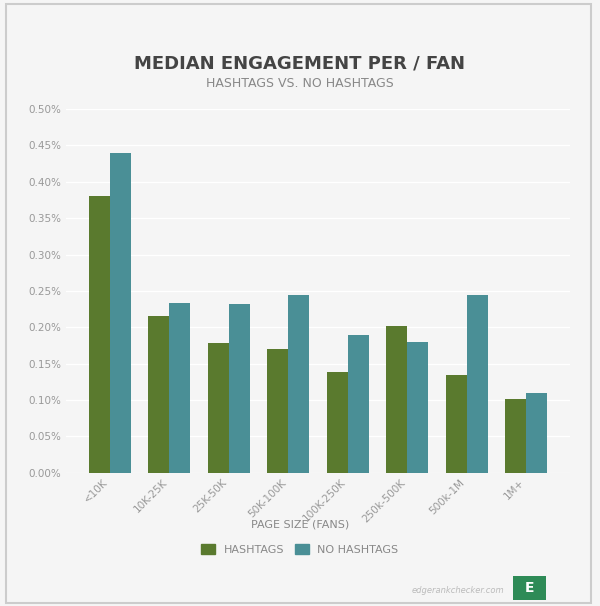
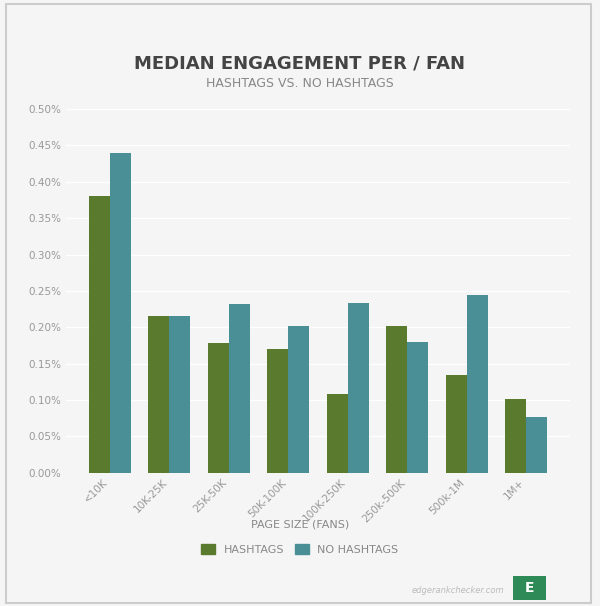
NO HASHTAGS/10K-25K: 0.234% -> 0.216%
NO HASHTAGS/50K-100K: 0.245% -> 0.202%
HASHTAGS/100K-250K: 0.139% -> 0.108%
NO HASHTAGS/100K-250K: 0.190% -> 0.234%
NO HASHTAGS/1M+: 0.110% -> 0.076%
